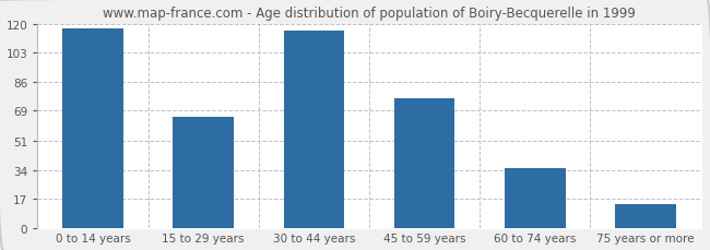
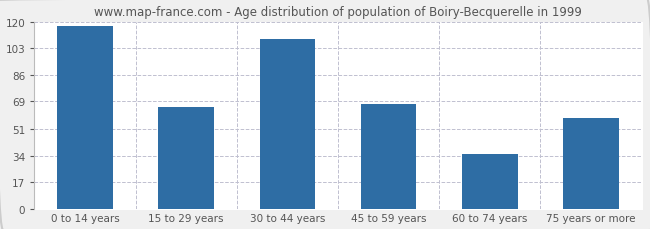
30 to 44 years: 116 -> 109
45 to 59 years: 76 -> 67
75 years or more: 14 -> 58
